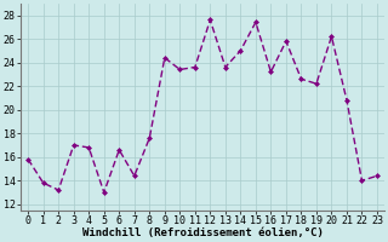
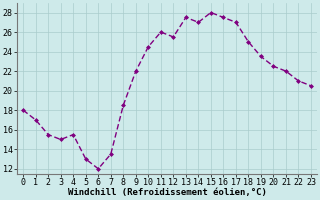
0: 15.8 -> 18.0
1: 13.8 -> 17.0
2: 13.2 -> 15.5
3: 17.0 -> 15.0
4: 16.8 -> 15.5
6: 16.6 -> 12.0
7: 14.4 -> 13.5
8: 17.6 -> 18.5
9: 24.4 -> 22.0
10: 23.4 -> 24.5
11: 23.6 -> 26.0
12: 27.6 -> 25.5
13: 23.6 -> 27.5
14: 25.0 -> 27.0
15: 27.4 -> 28.0
16: 23.2 -> 27.5
17: 25.8 -> 27.0
18: 22.6 -> 25.0
19: 22.2 -> 23.5
20: 26.2 -> 22.5
21: 20.8 -> 22.0
22: 14.0 -> 21.0
23: 14.4 -> 20.5
